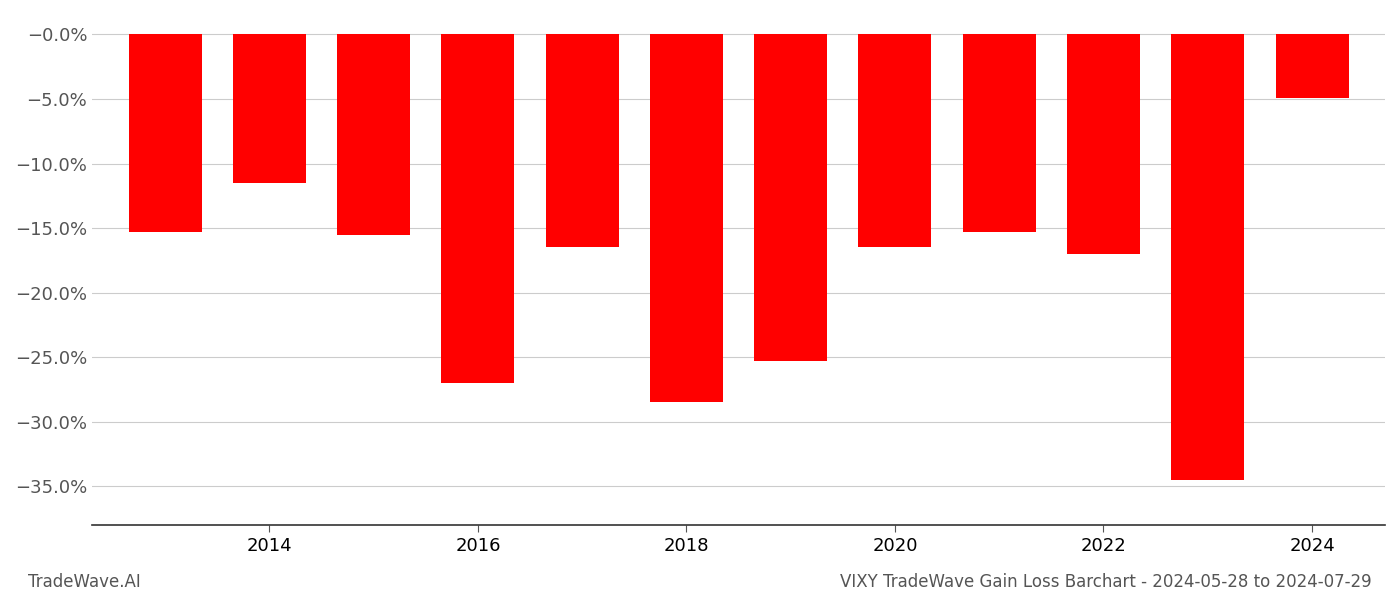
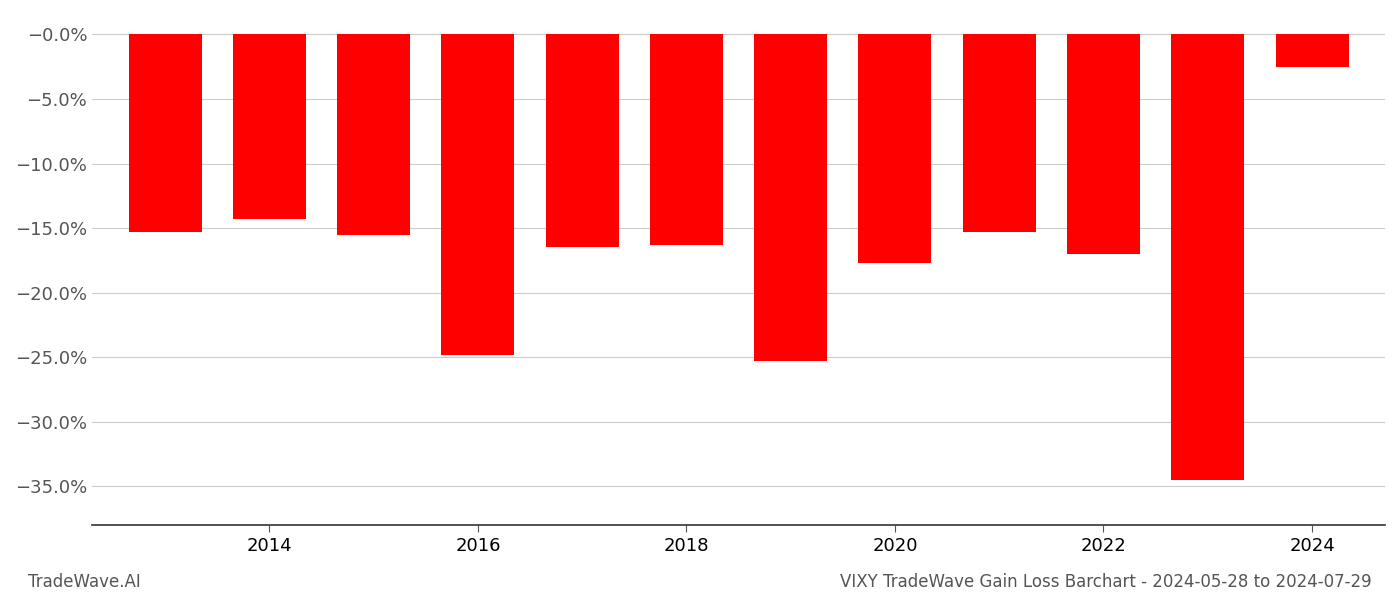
2014: -11.5% -> -14.3%
2016: -27.0% -> -24.8%
2018: -28.5% -> -16.3%
2020: -16.5% -> -17.7%
2024: -4.9% -> -2.5%
